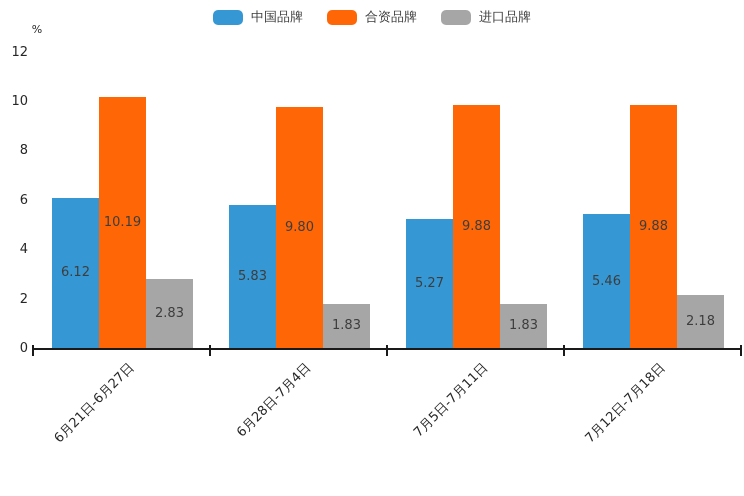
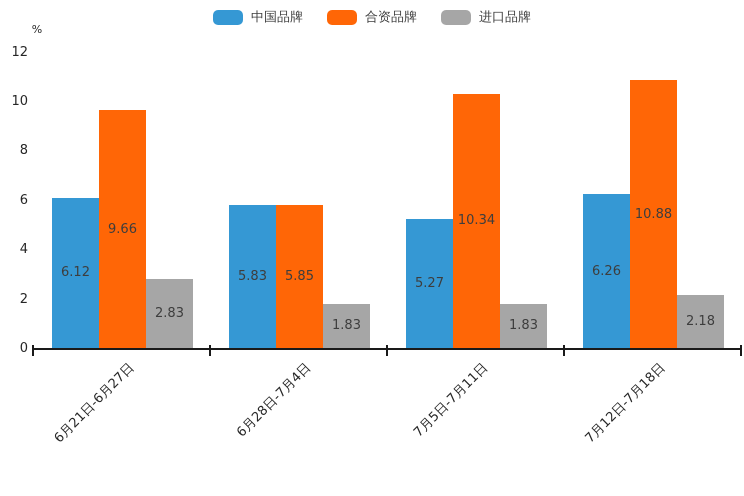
合资品牌/6月21日-6月27日: 10.19 -> 9.66
合资品牌/6月28日-7月4日: 9.80 -> 5.85
合资品牌/7月5日-7月11日: 9.88 -> 10.34
中国品牌/7月12日-7月18日: 5.46 -> 6.26
合资品牌/7月12日-7月18日: 9.88 -> 10.88
